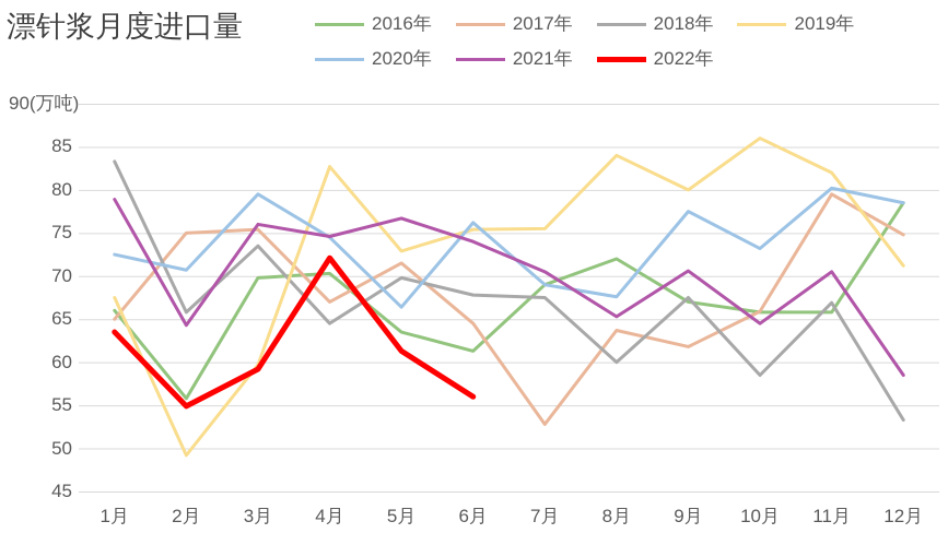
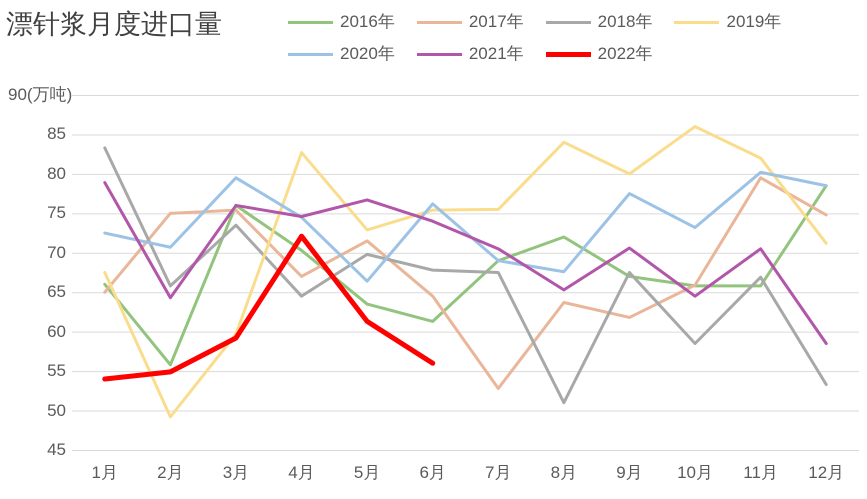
2022年/1月: 64 -> 54
2016年/3月: 70 -> 76
2018年/8月: 60 -> 51
